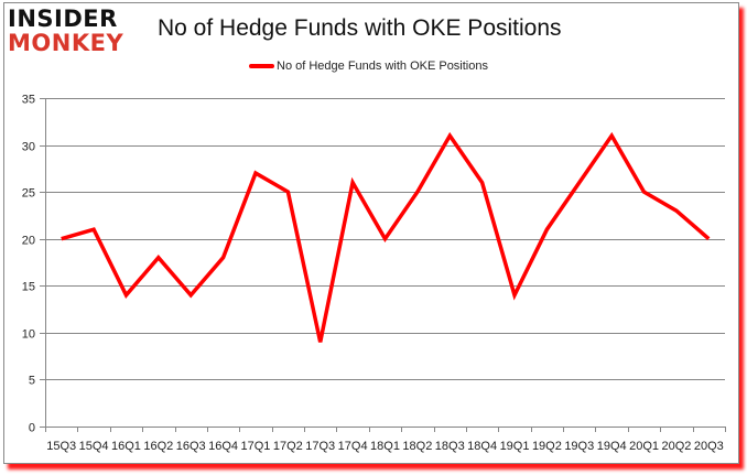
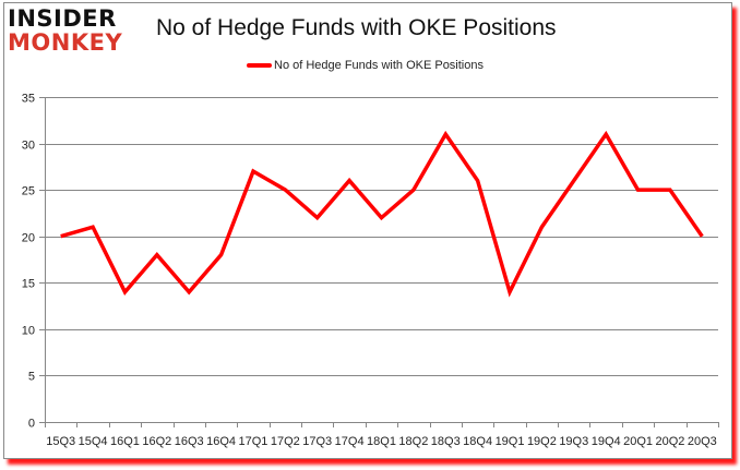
17Q3: 9 -> 22
18Q1: 20 -> 22
20Q2: 23 -> 25
